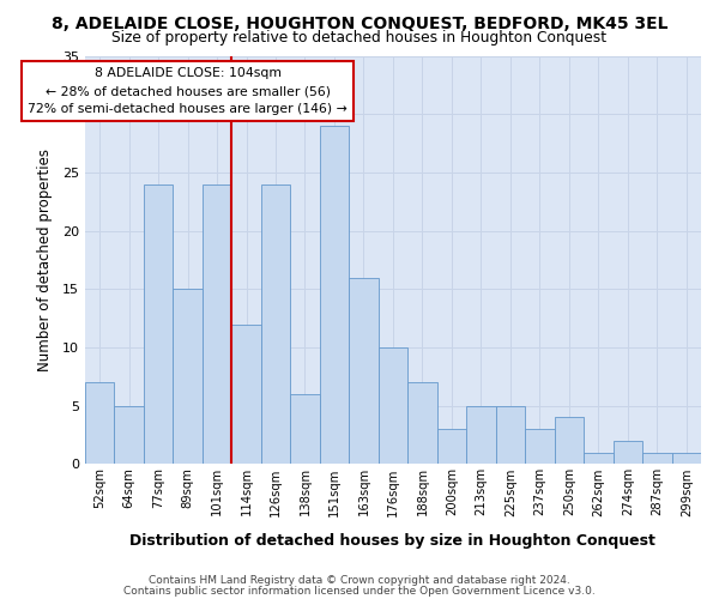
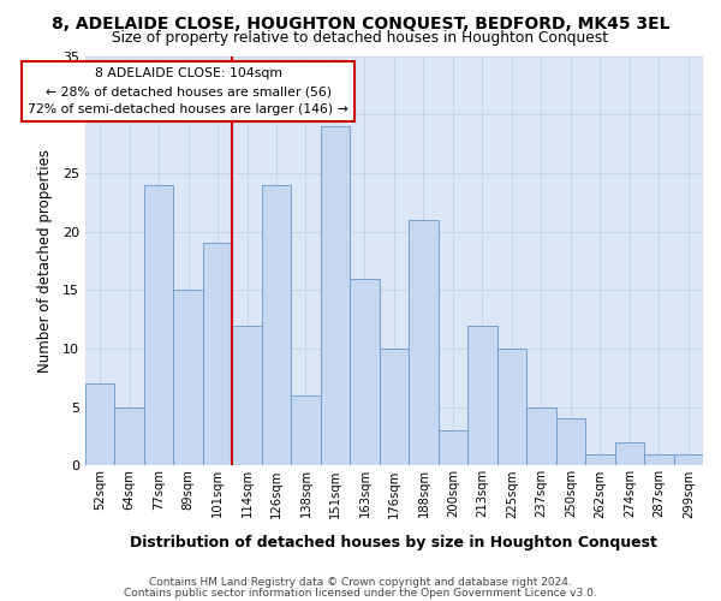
101sqm: 24 -> 19
188sqm: 7 -> 21
213sqm: 5 -> 12
225sqm: 5 -> 10
237sqm: 3 -> 5
